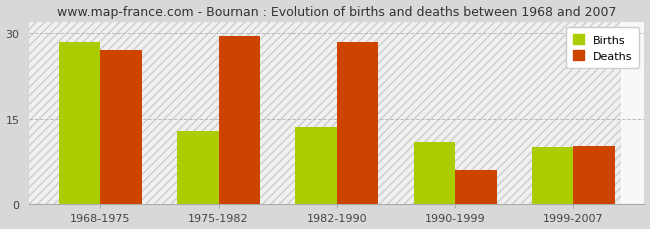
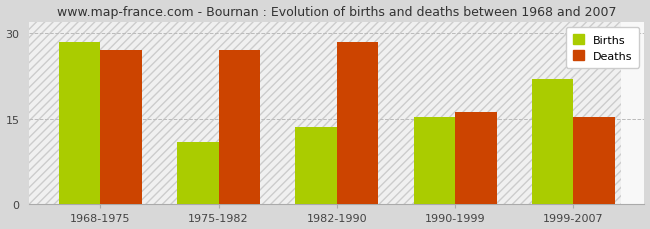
Births/1975-1982: 12.8 -> 11.0
Deaths/1975-1982: 29.4 -> 27.0
Births/1990-1999: 11.0 -> 15.3
Deaths/1990-1999: 6.0 -> 16.2
Births/1999-2007: 10.0 -> 22.0
Deaths/1999-2007: 10.2 -> 15.3
